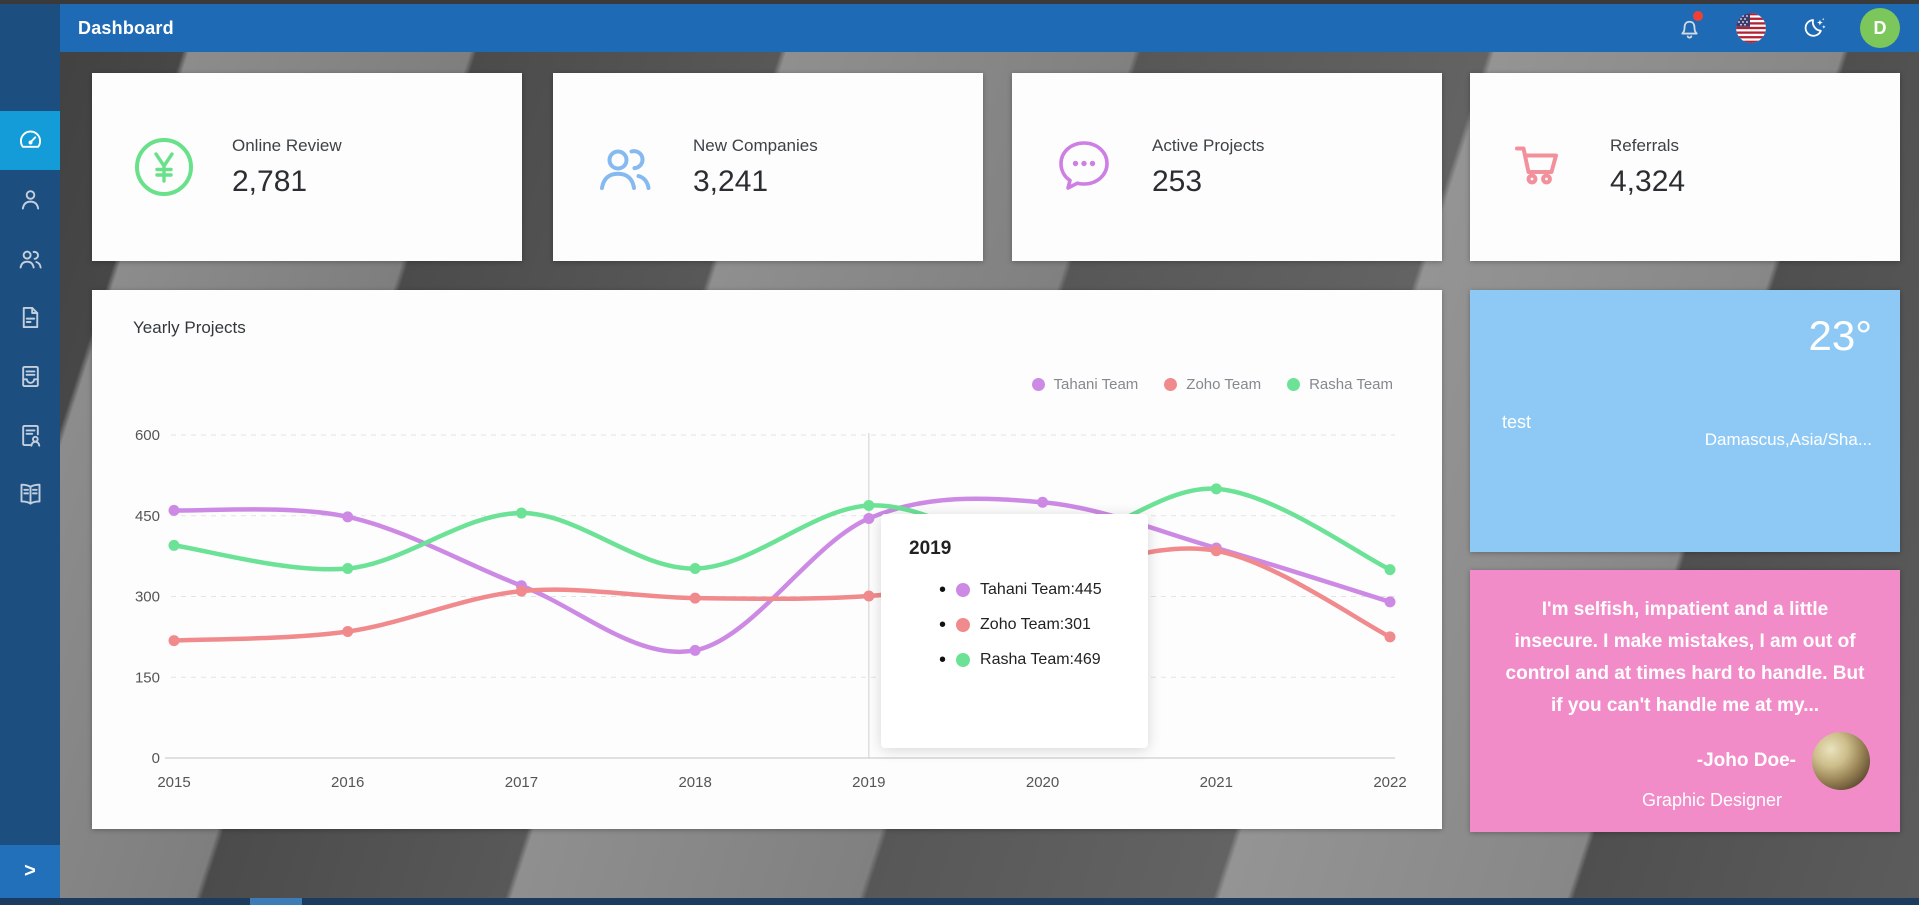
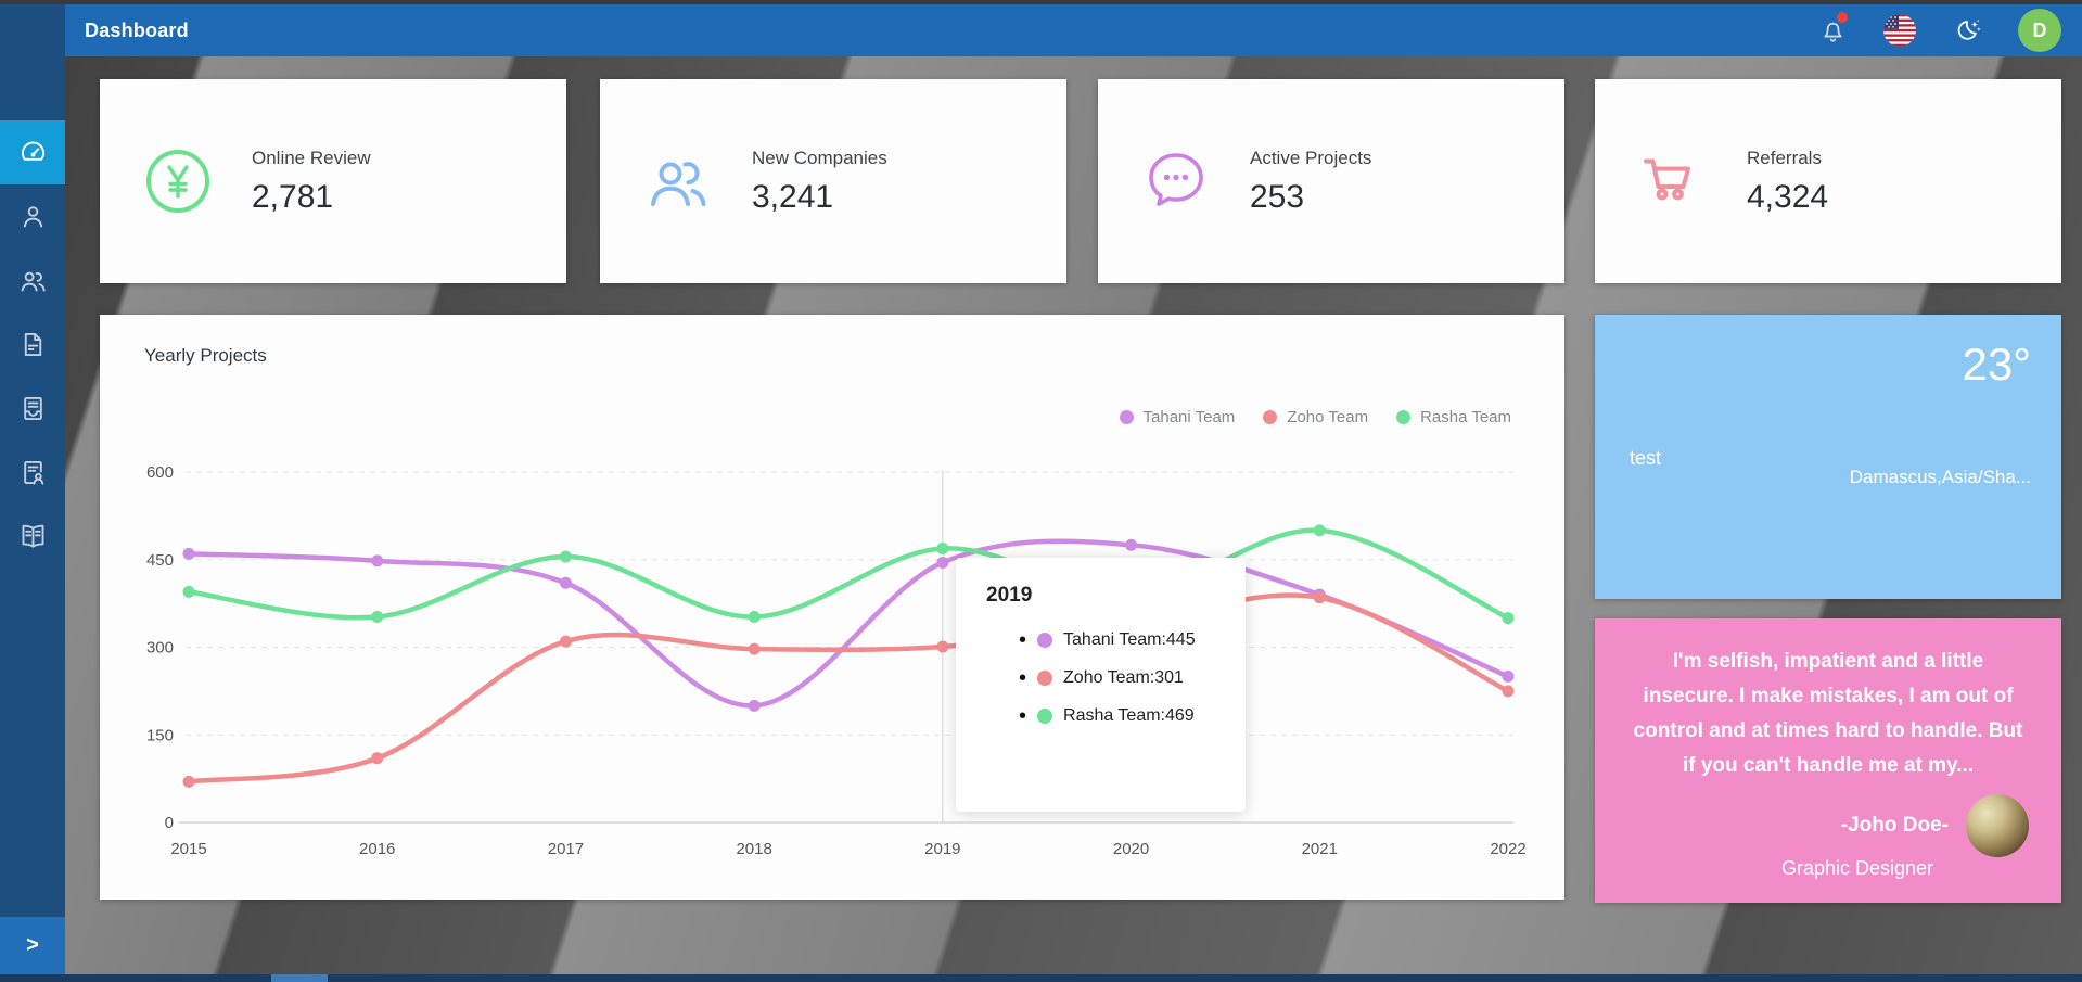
Zoho Team/2015: 220 -> 70
Zoho Team/2016: 240 -> 110
Tahani Team/2017: 320 -> 410
Tahani Team/2022: 290 -> 250
